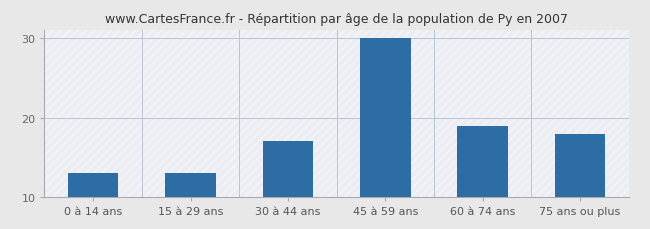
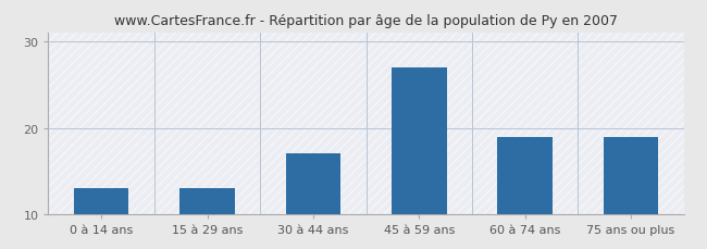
45 à 59 ans: 30 -> 27
75 ans ou plus: 18 -> 19
